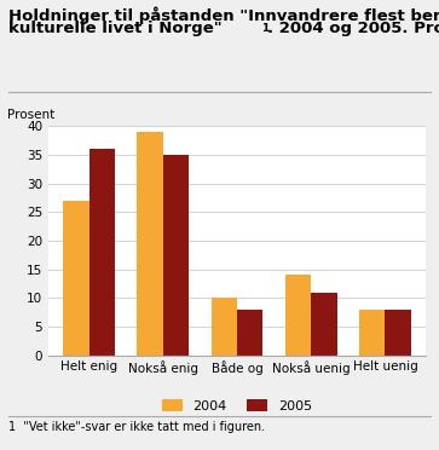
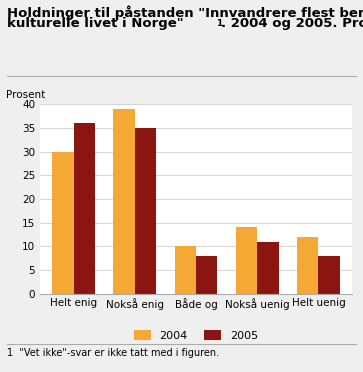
2004/Helt enig: 27 -> 30
2004/Helt uenig: 8 -> 12
